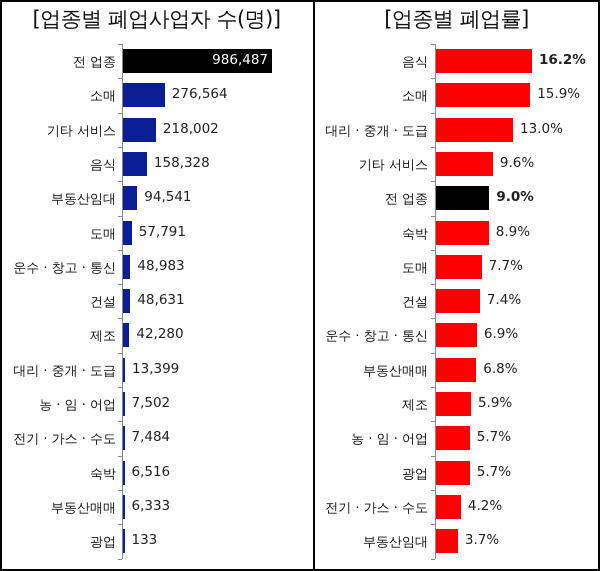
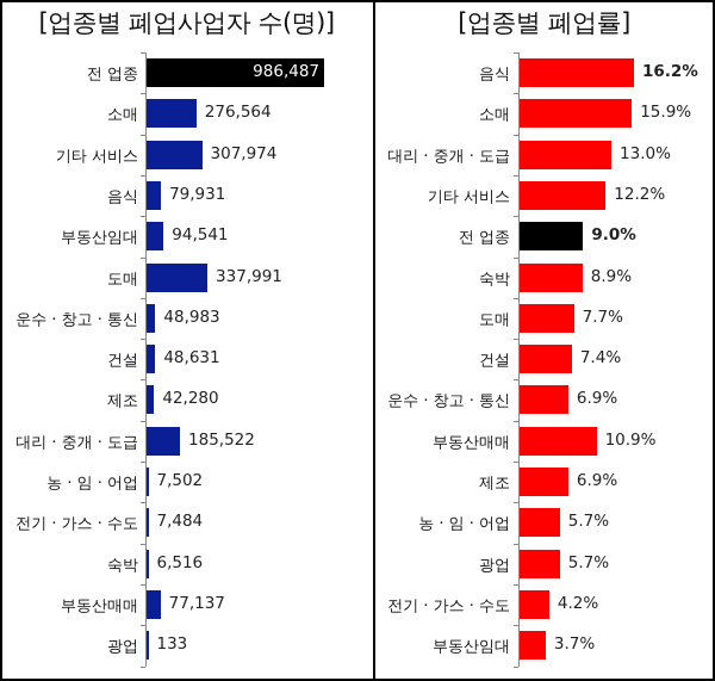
[업종별 폐업사업자 수(명)]/기타 서비스: 218,002 -> 307,974
[업종별 폐업사업자 수(명)]/음식: 158,328 -> 79,931
[업종별 폐업사업자 수(명)]/도매: 57,791 -> 337,991
[업종별 폐업사업자 수(명)]/대리 · 중개 · 도급: 13,399 -> 185,522
[업종별 폐업사업자 수(명)]/부동산매매: 6,333 -> 77,137
[업종별 폐업률]/기타 서비스: 9.6% -> 12.2%
[업종별 폐업률]/부동산매매: 6.8% -> 10.9%
[업종별 폐업률]/제조: 5.9% -> 6.9%
